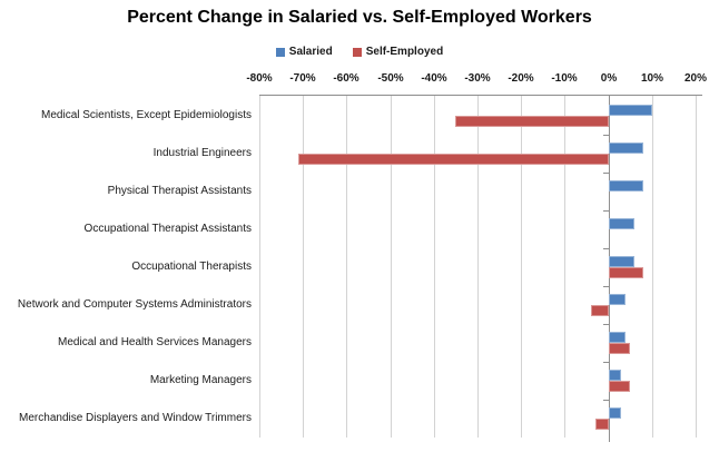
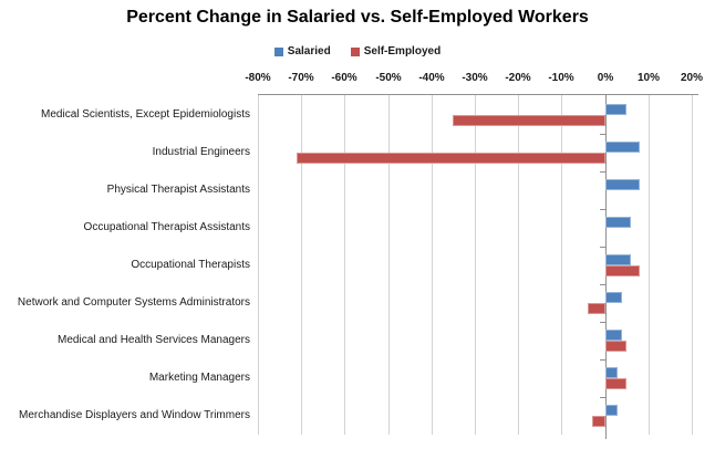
Salaried/Medical Scientists, Except Epidemiologists: 10% -> 5%
